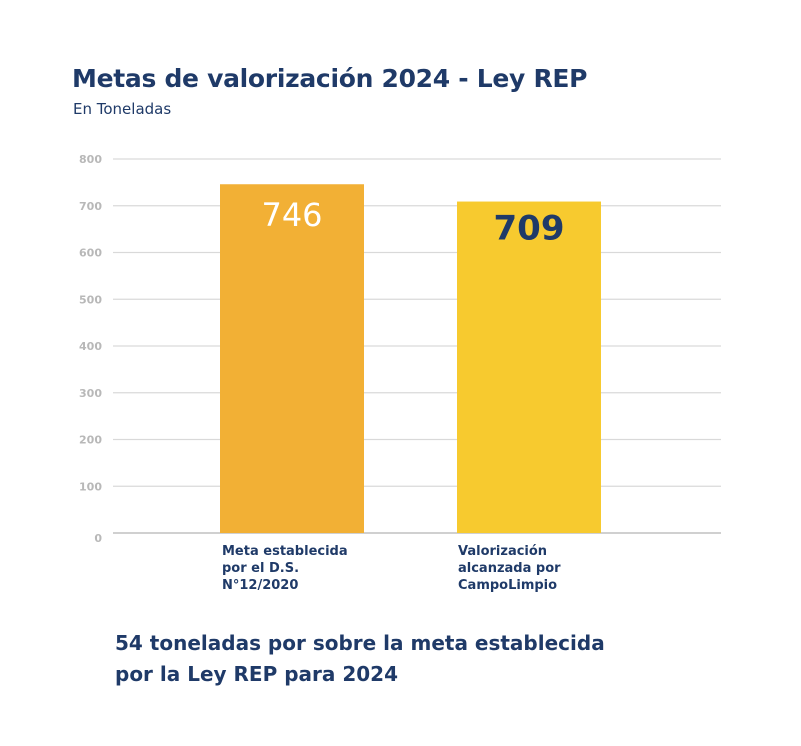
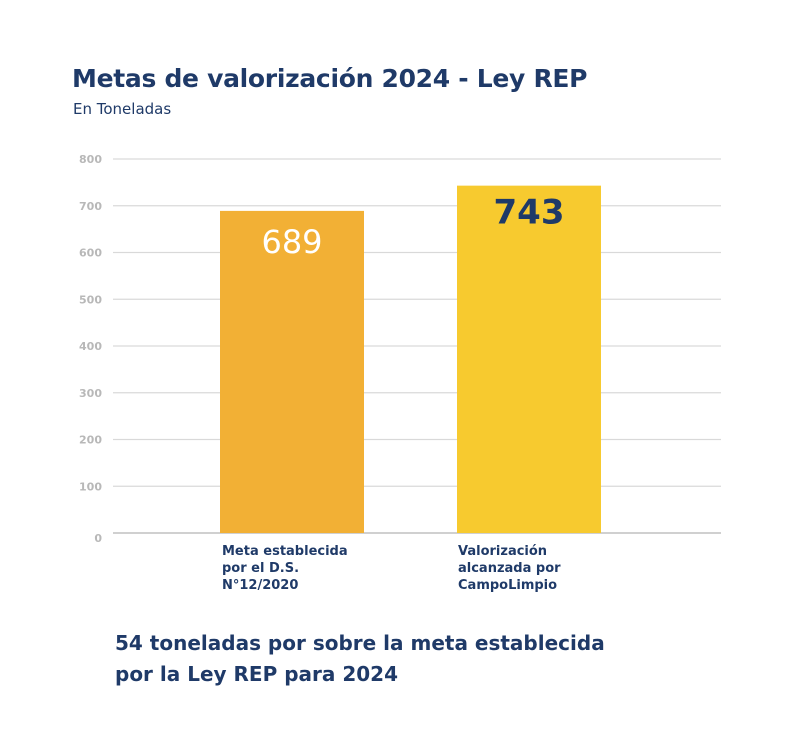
Meta establecida por el D.S. N°12/2020: 746 -> 689
Valorización alcanzada por CampoLimpio: 709 -> 743
